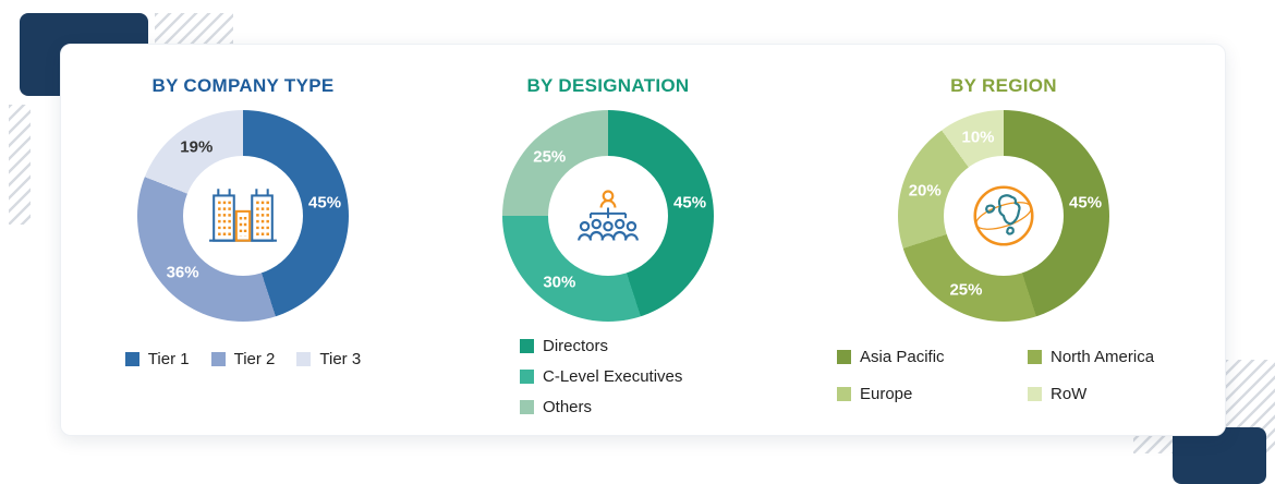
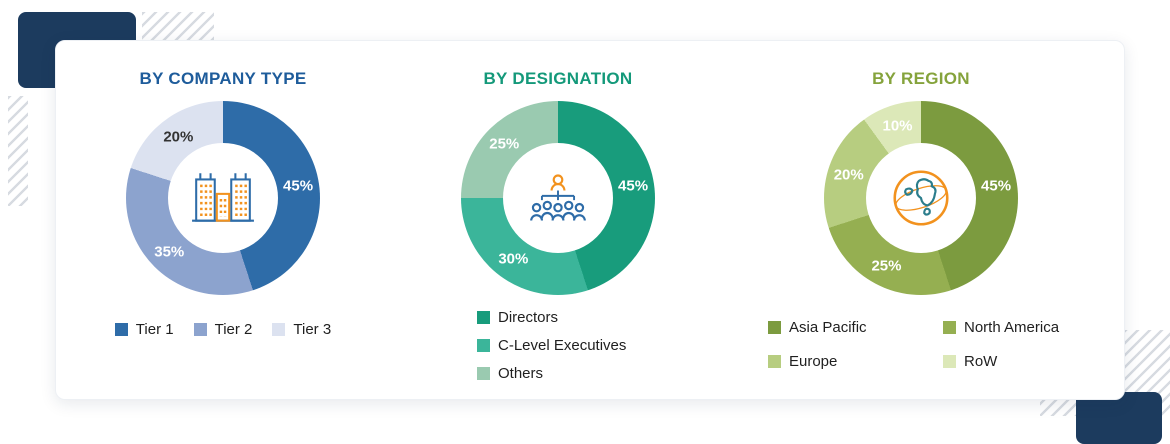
BY COMPANY TYPE/Tier 2: 36% -> 35%
BY COMPANY TYPE/Tier 3: 19% -> 20%
